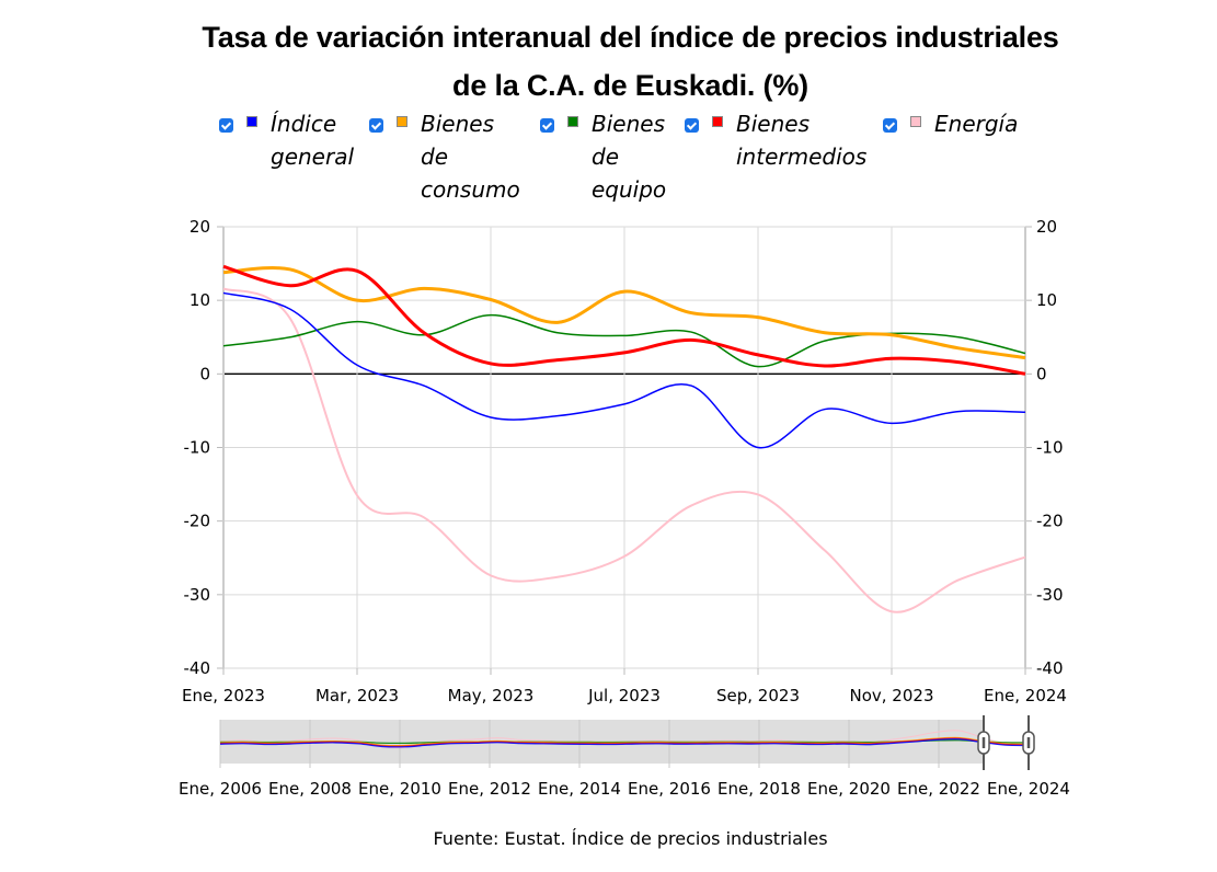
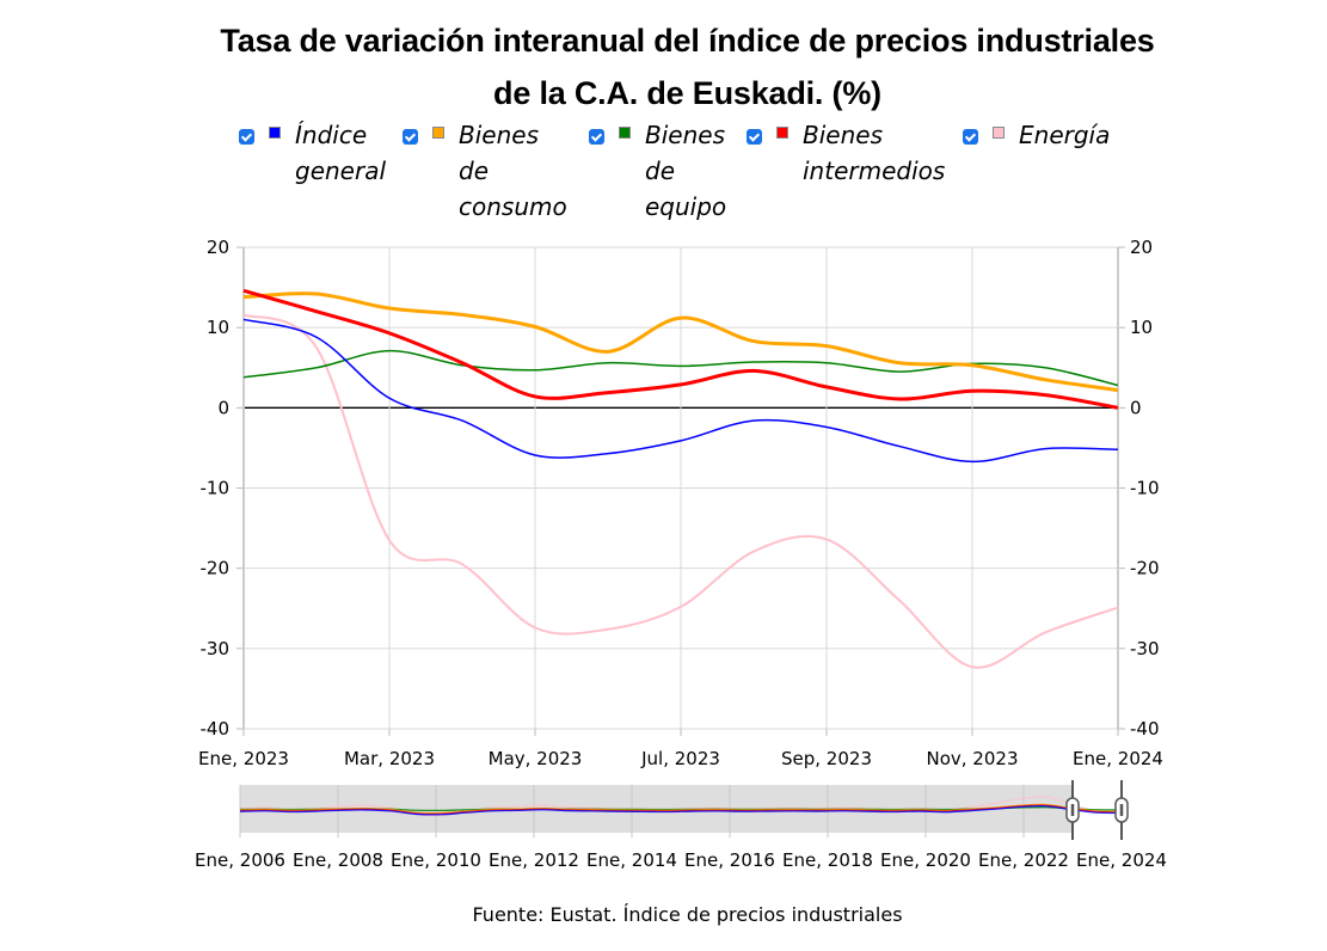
Bienes de consumo/Mar, 2023: 10 -> 12
Bienes intermedios/Mar, 2023: 14 -> 9
Bienes de equipo/May, 2023: 8 -> 5
Índice general/Sep, 2023: -10 -> -2
Bienes de equipo/Sep, 2023: 1 -> 6
